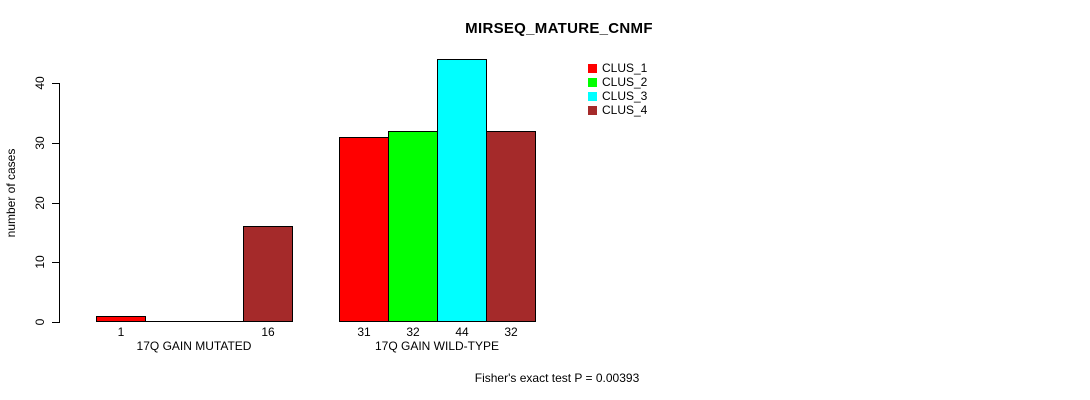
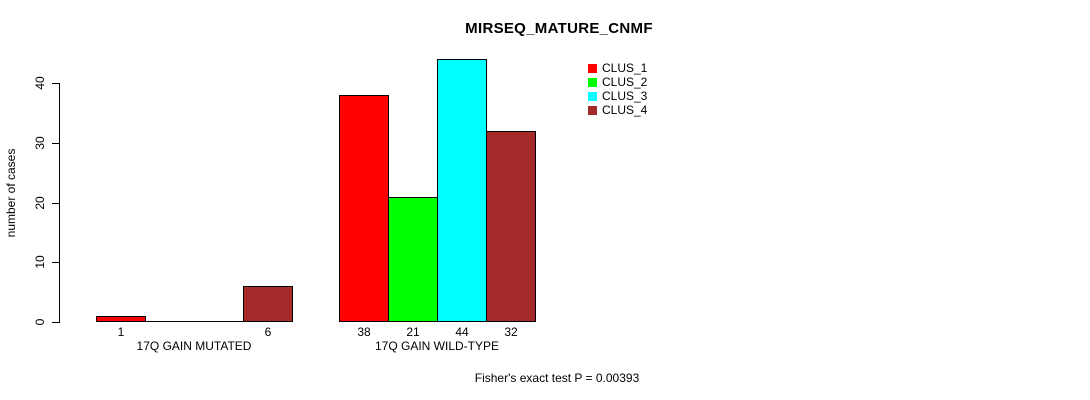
CLUS_4/17Q GAIN MUTATED: 16 -> 6
CLUS_1/17Q GAIN WILD-TYPE: 31 -> 38
CLUS_2/17Q GAIN WILD-TYPE: 32 -> 21
